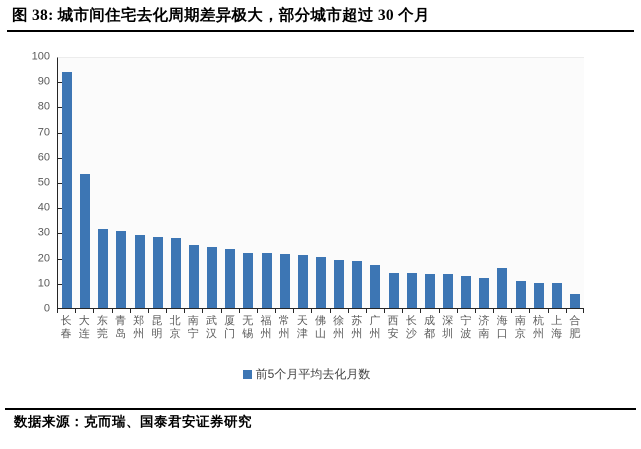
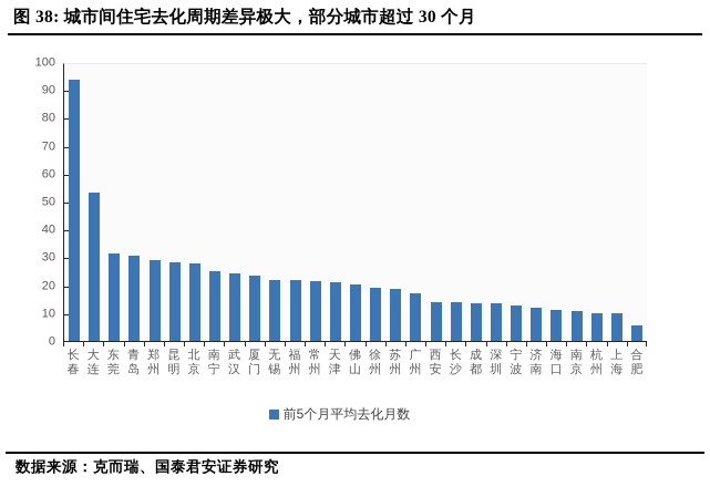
海口: 16 -> 11
